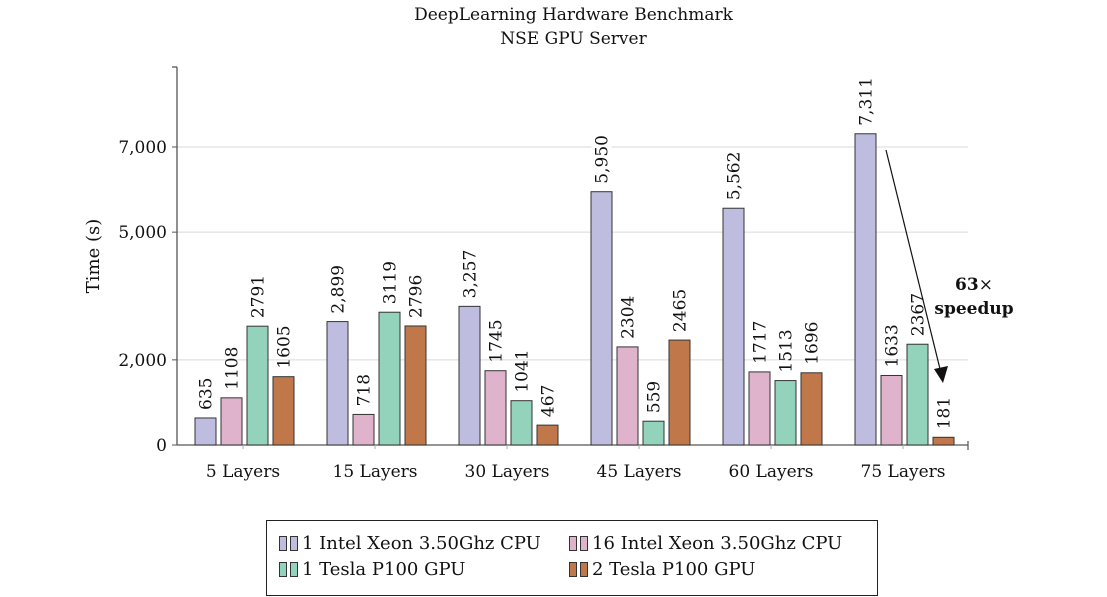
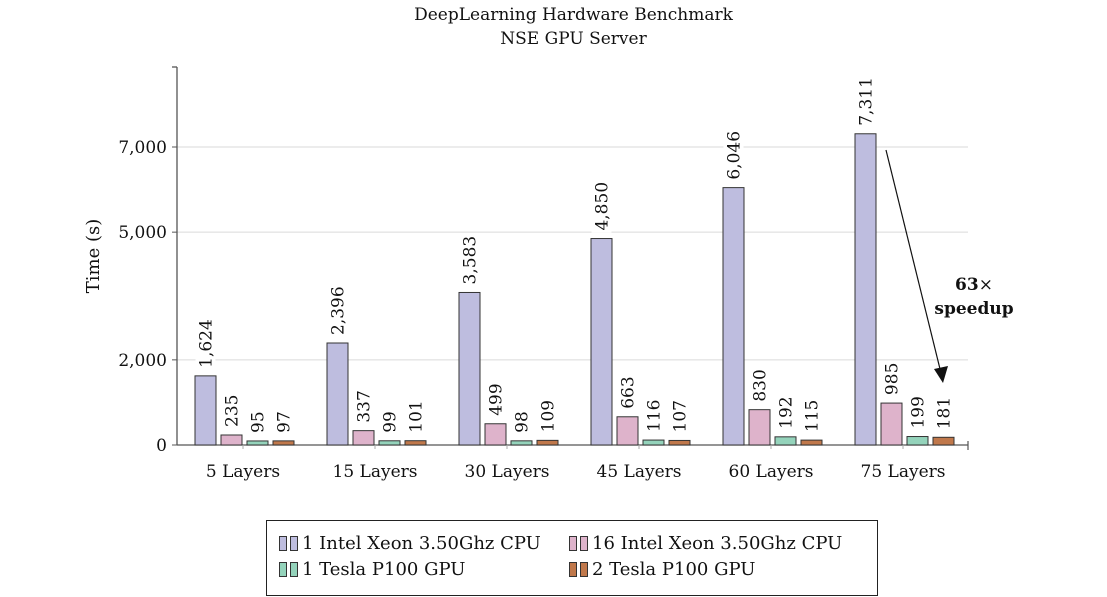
1 Intel Xeon 3.50Ghz CPU/5 Layers: 635 -> 1,624
16 Intel Xeon 3.50Ghz CPU/5 Layers: 1108 -> 235
1 Tesla P100 GPU/5 Layers: 2791 -> 95
2 Tesla P100 GPU/5 Layers: 1605 -> 97
1 Intel Xeon 3.50Ghz CPU/15 Layers: 2,899 -> 2,396
16 Intel Xeon 3.50Ghz CPU/15 Layers: 718 -> 337
1 Tesla P100 GPU/15 Layers: 3119 -> 99
2 Tesla P100 GPU/15 Layers: 2796 -> 101
1 Intel Xeon 3.50Ghz CPU/30 Layers: 3,257 -> 3,583
16 Intel Xeon 3.50Ghz CPU/30 Layers: 1745 -> 499
1 Tesla P100 GPU/30 Layers: 1041 -> 98
2 Tesla P100 GPU/30 Layers: 467 -> 109
1 Intel Xeon 3.50Ghz CPU/45 Layers: 5,950 -> 4,850
16 Intel Xeon 3.50Ghz CPU/45 Layers: 2304 -> 663
1 Tesla P100 GPU/45 Layers: 559 -> 116
2 Tesla P100 GPU/45 Layers: 2465 -> 107
1 Intel Xeon 3.50Ghz CPU/60 Layers: 5,562 -> 6,046
16 Intel Xeon 3.50Ghz CPU/60 Layers: 1717 -> 830
1 Tesla P100 GPU/60 Layers: 1513 -> 192
2 Tesla P100 GPU/60 Layers: 1696 -> 115
16 Intel Xeon 3.50Ghz CPU/75 Layers: 1633 -> 985
1 Tesla P100 GPU/75 Layers: 2367 -> 199
